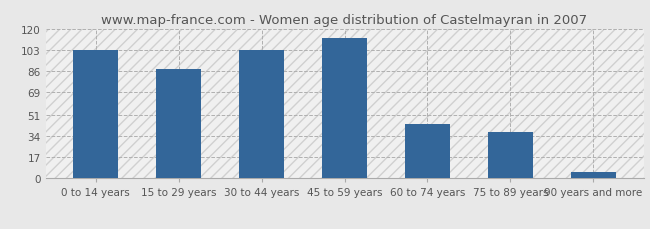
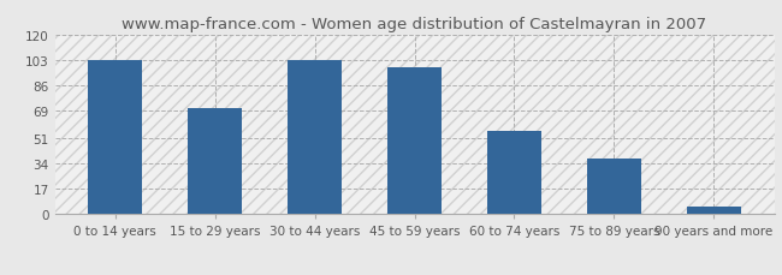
15 to 29 years: 88 -> 71
45 to 59 years: 113 -> 98
60 to 74 years: 44 -> 56
